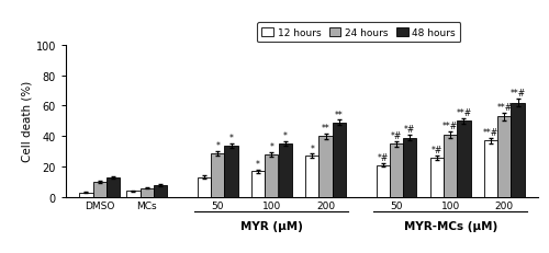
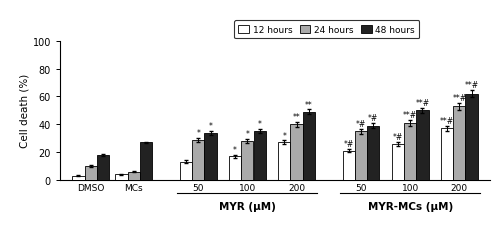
48 hours/DMSO: 13 -> 18
48 hours/MCs: 8 -> 27
